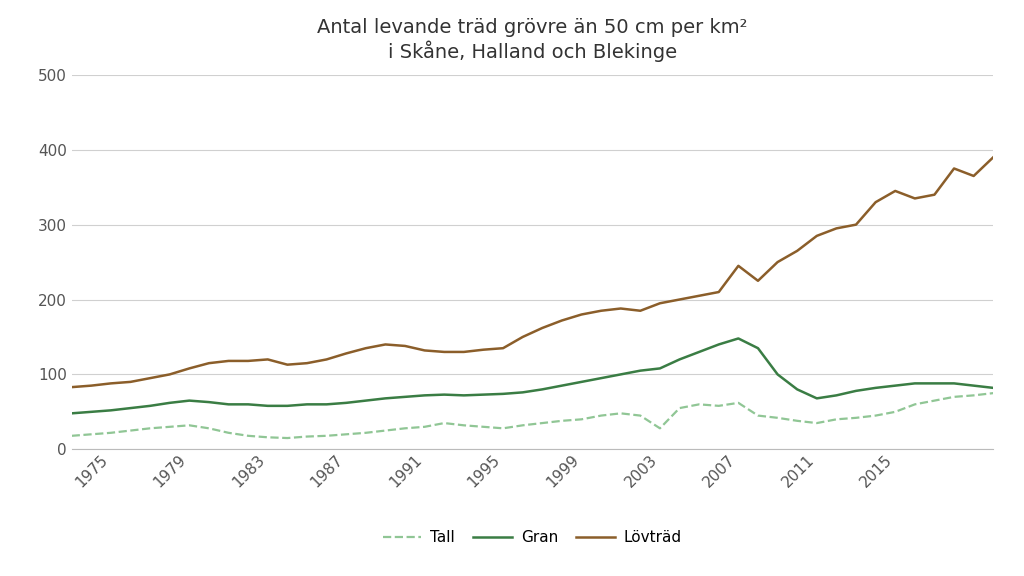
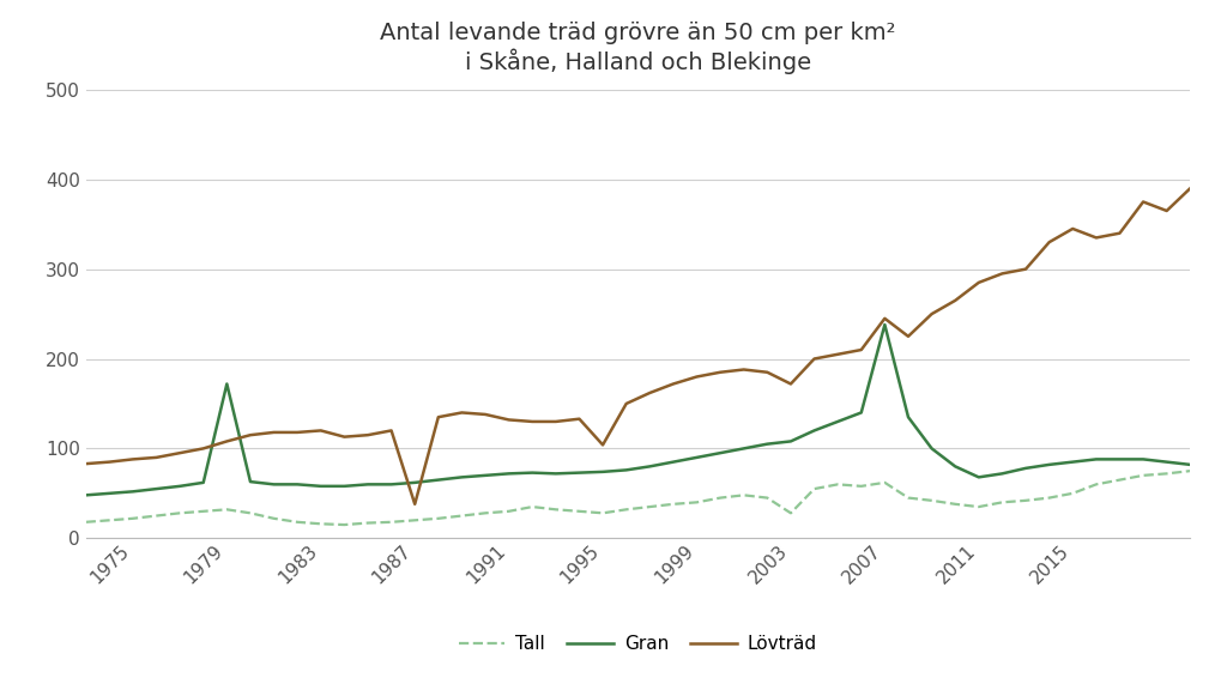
Gran/1979: 65 -> 172
Lövträd/1987: 128 -> 38
Lövträd/1995: 135 -> 104
Lövträd/2003: 195 -> 172
Gran/2007: 148 -> 238
